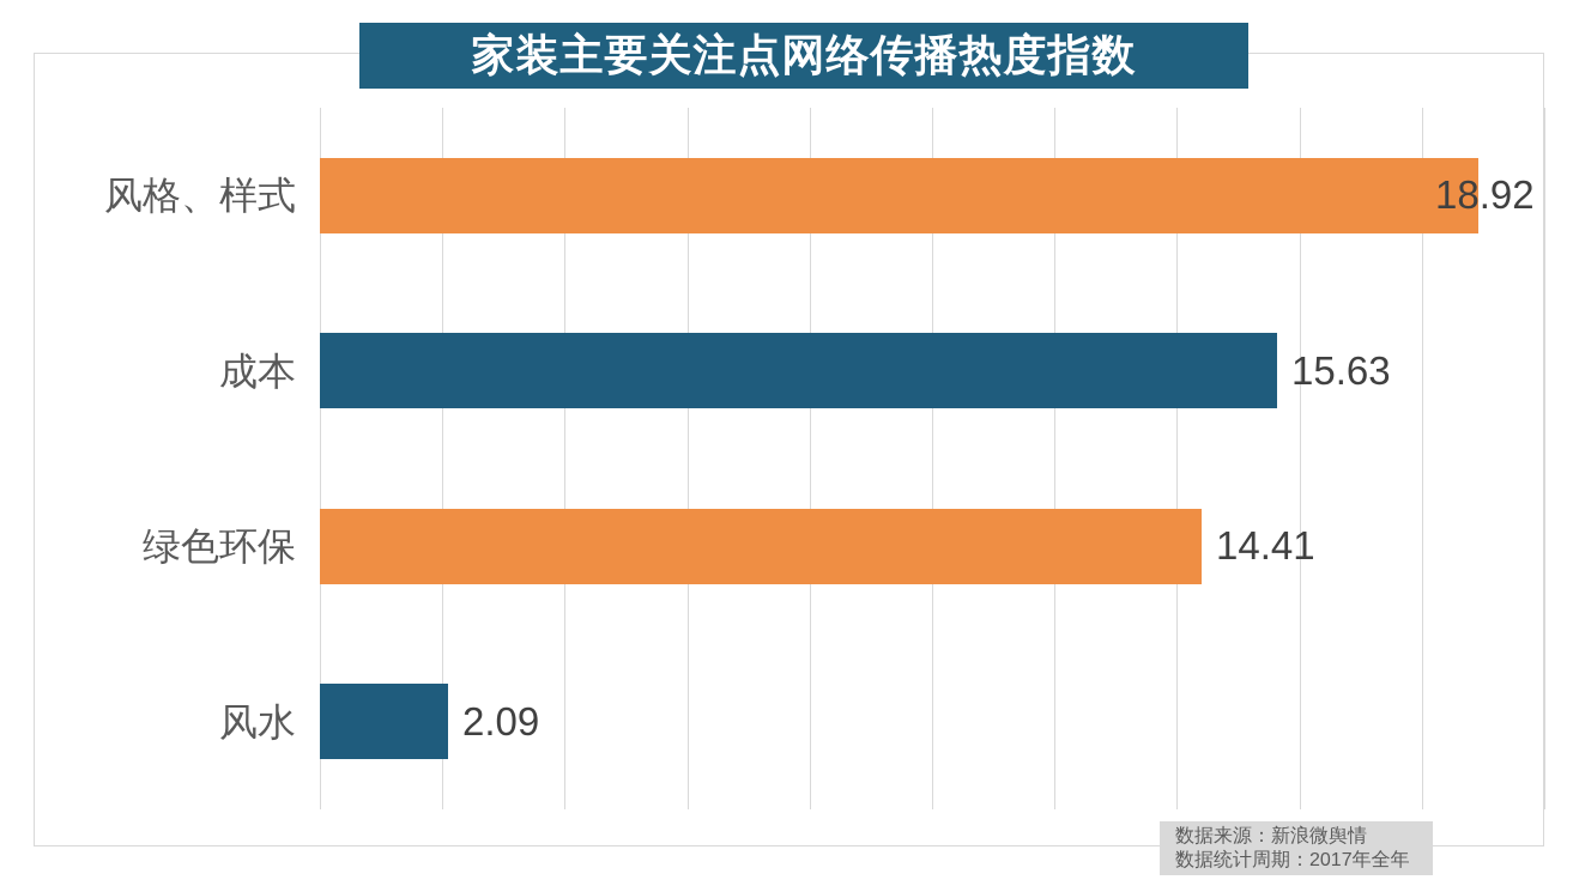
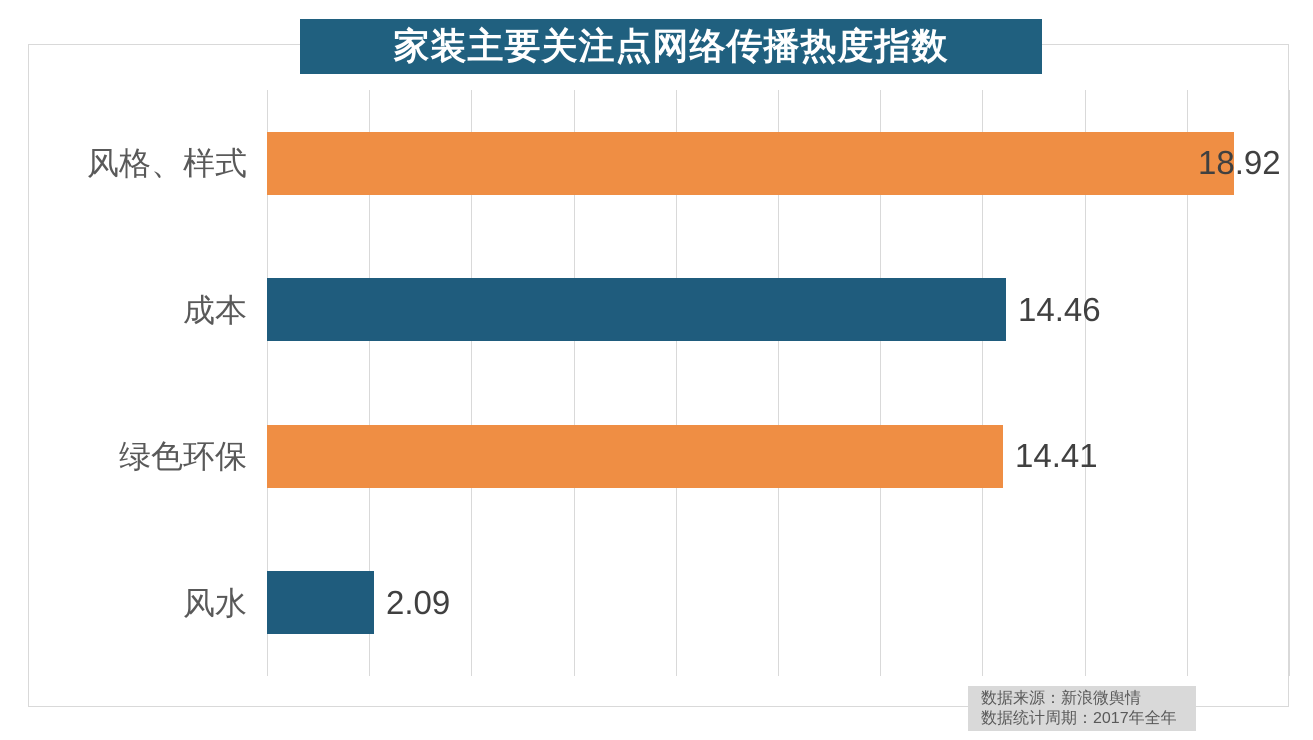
成本: 15.63 -> 14.46
